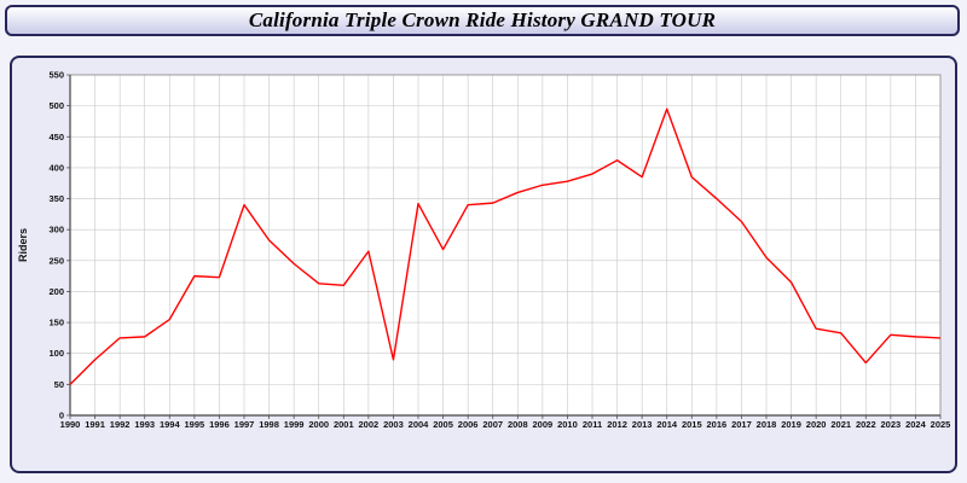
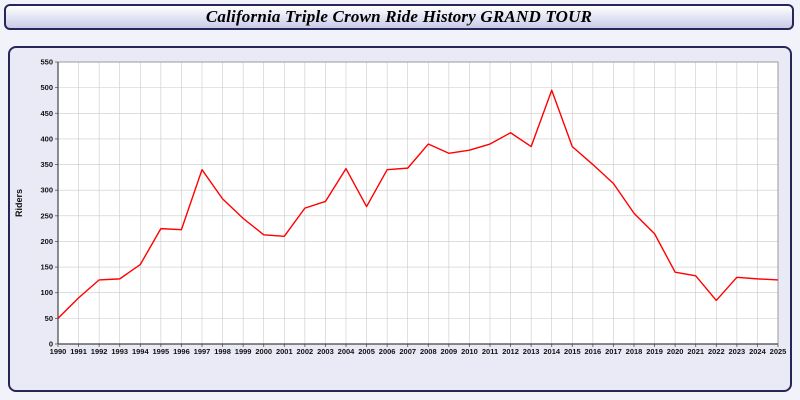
2003: 90 -> 280
2008: 360 -> 390
